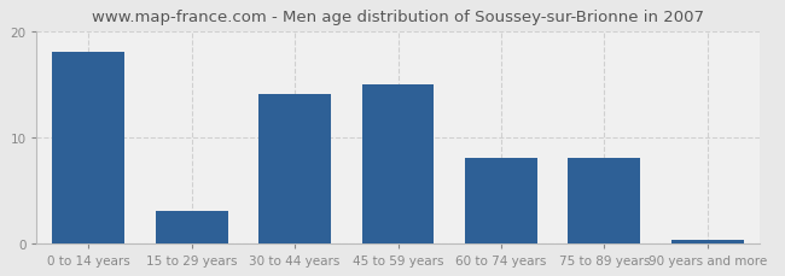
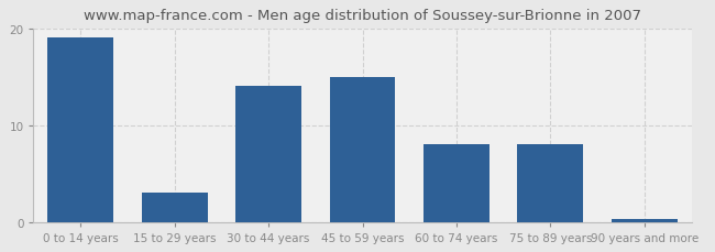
0 to 14 years: 18.0 -> 19.0
